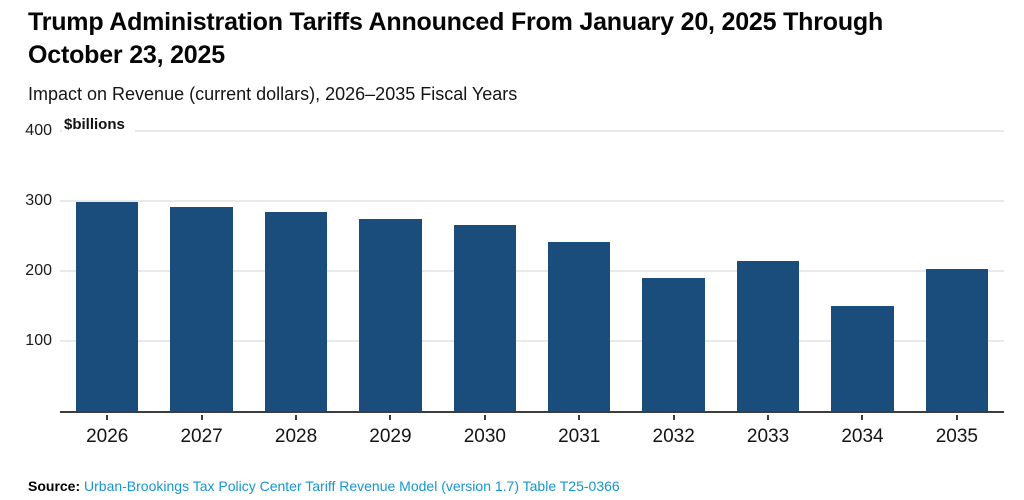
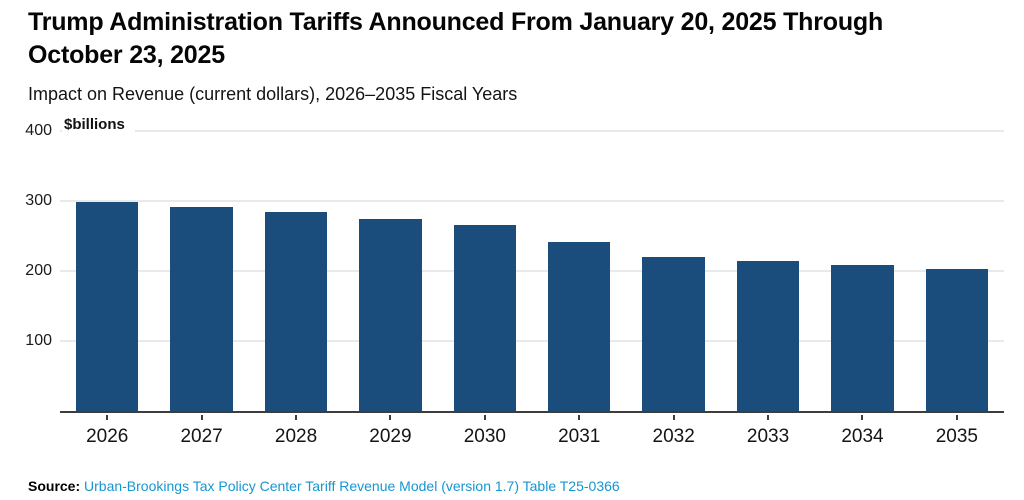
2032: 190 -> 220
2034: 150 -> 210
